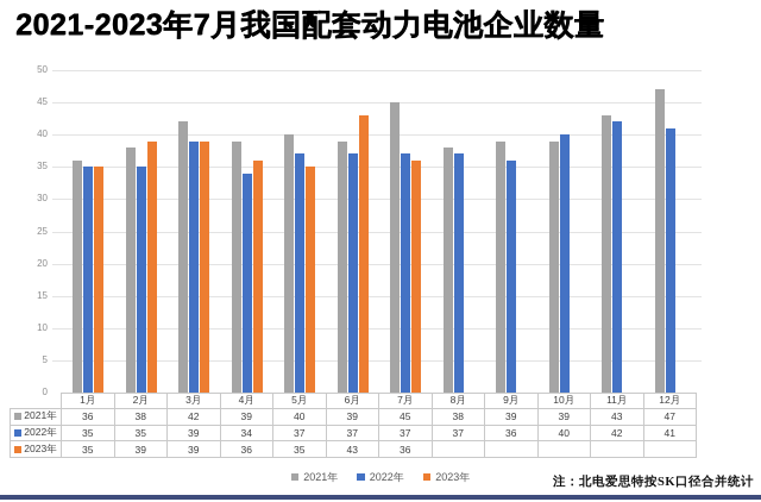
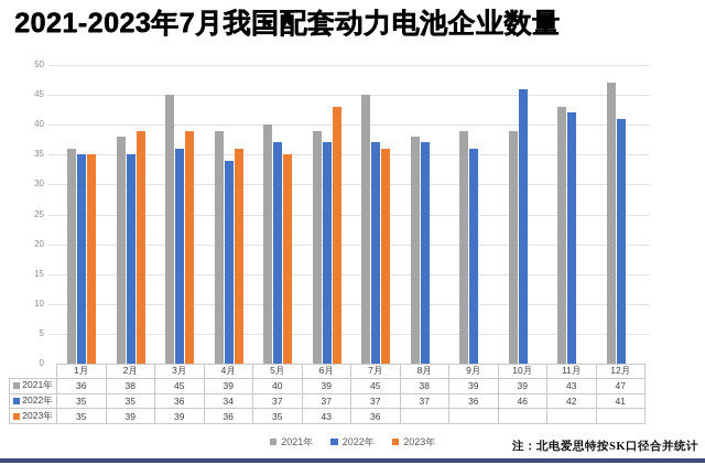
2021年/3月: 42 -> 45
2022年/3月: 39 -> 36
2022年/10月: 40 -> 46
